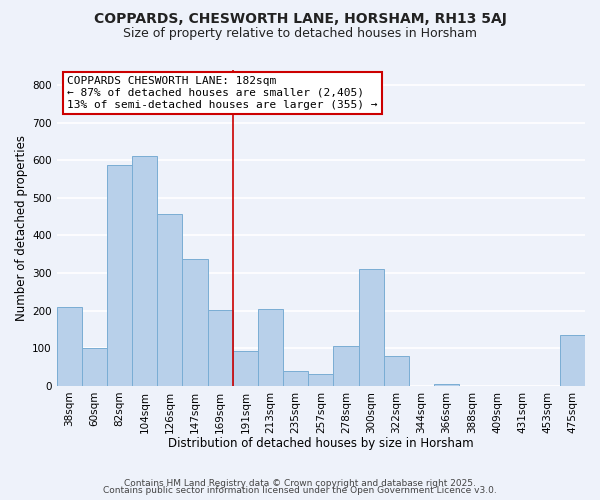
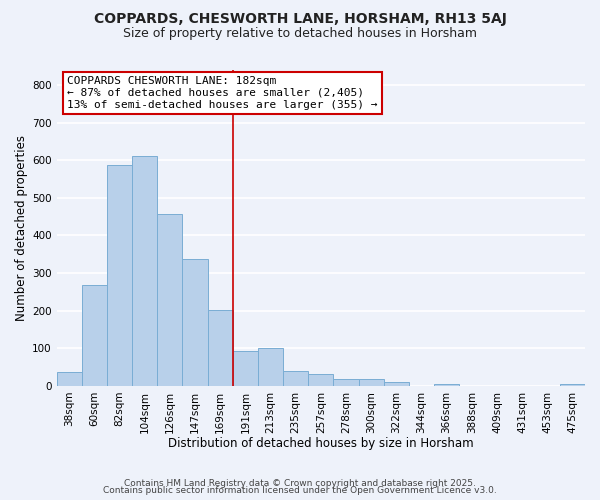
38sqm: 210 -> 38
60sqm: 100 -> 267
213sqm: 205 -> 101
278sqm: 105 -> 17
300sqm: 310 -> 17
322sqm: 80 -> 10
475sqm: 135 -> 5
